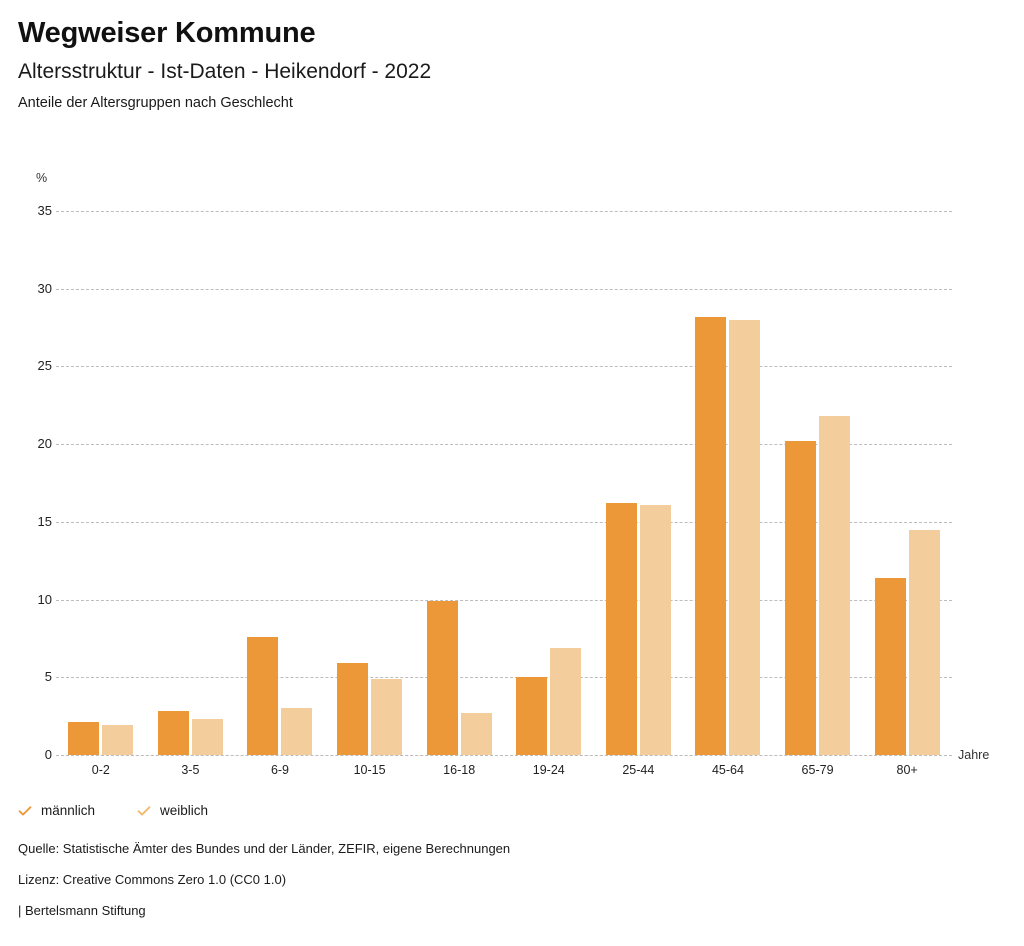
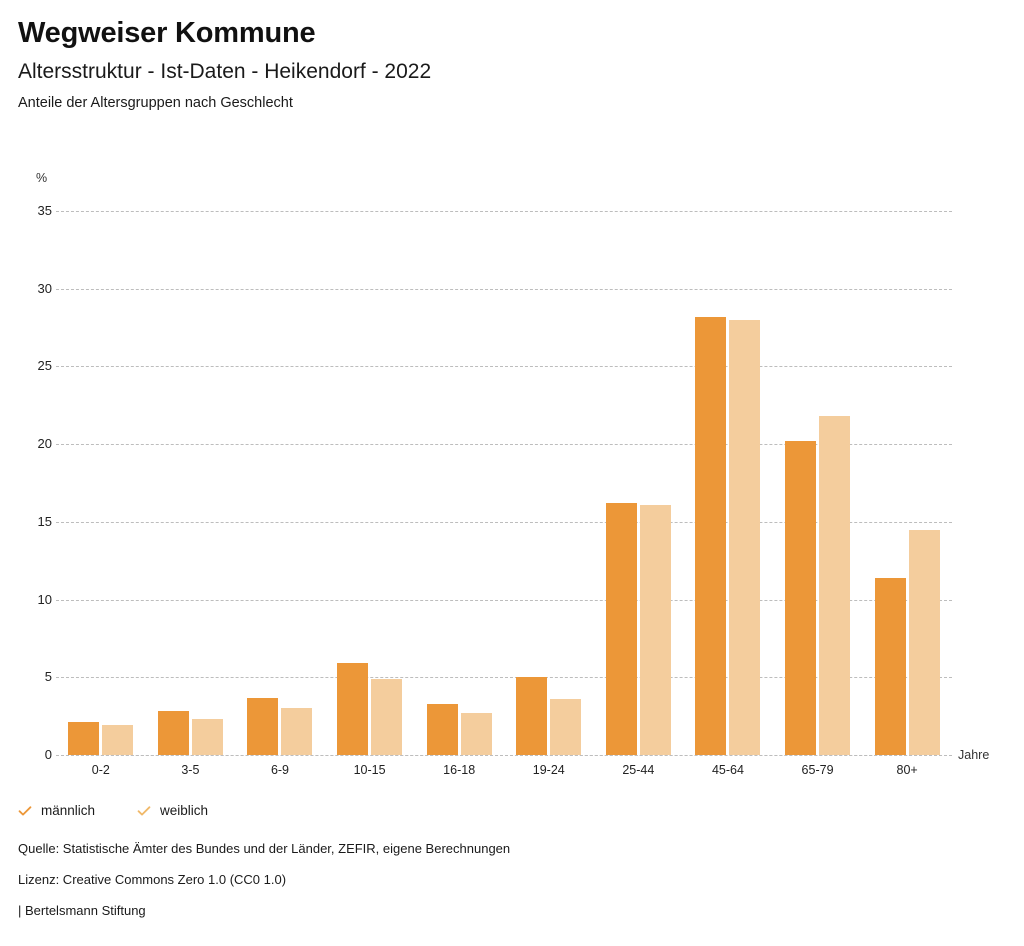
männlich/6-9: 7.6 -> 3.7
männlich/16-18: 9.9 -> 3.3
weiblich/19-24: 6.9 -> 3.6
